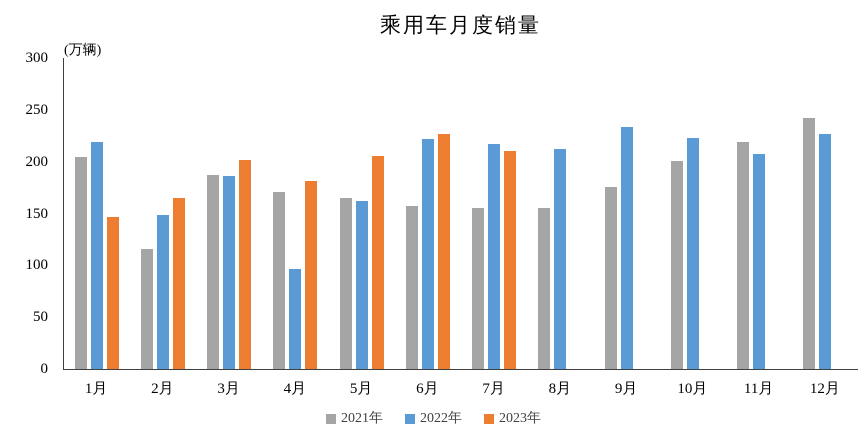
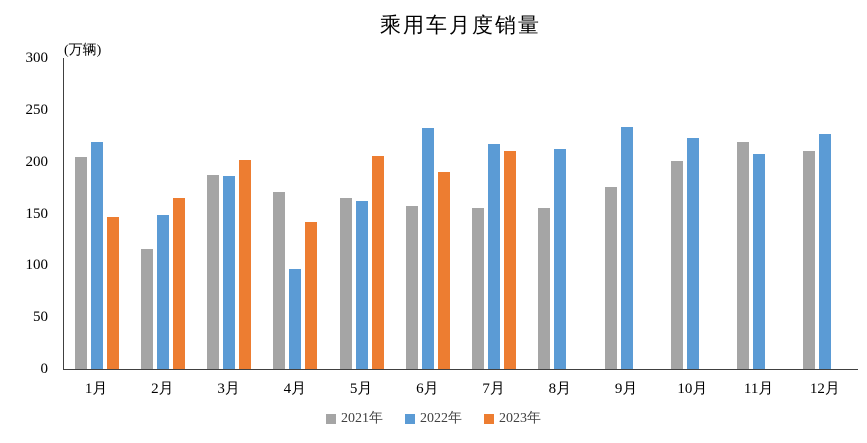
2023年/4月: 181 -> 142
2022年/6月: 222 -> 232
2023年/6月: 227 -> 190
2021年/12月: 242 -> 210
